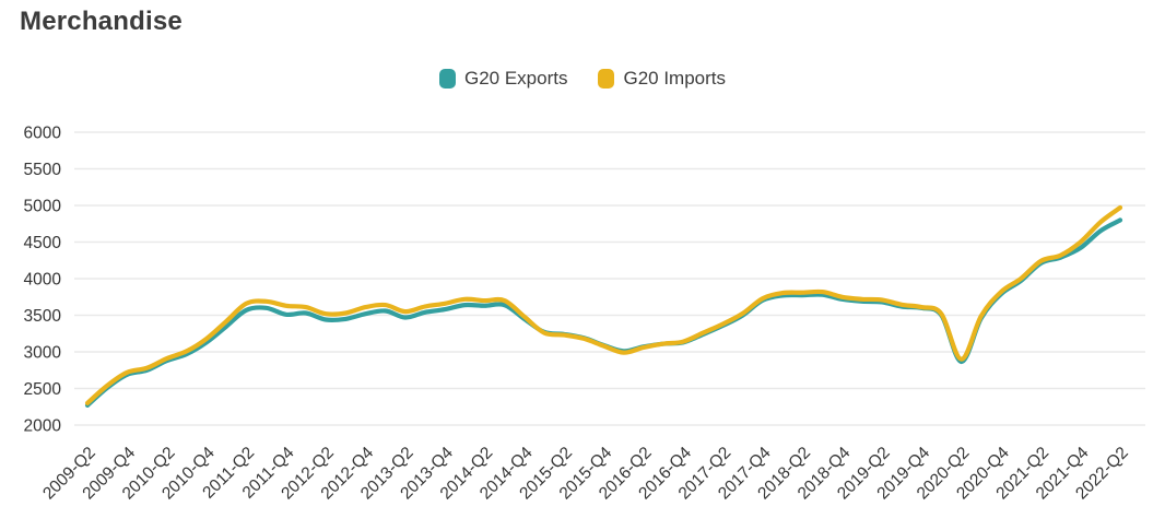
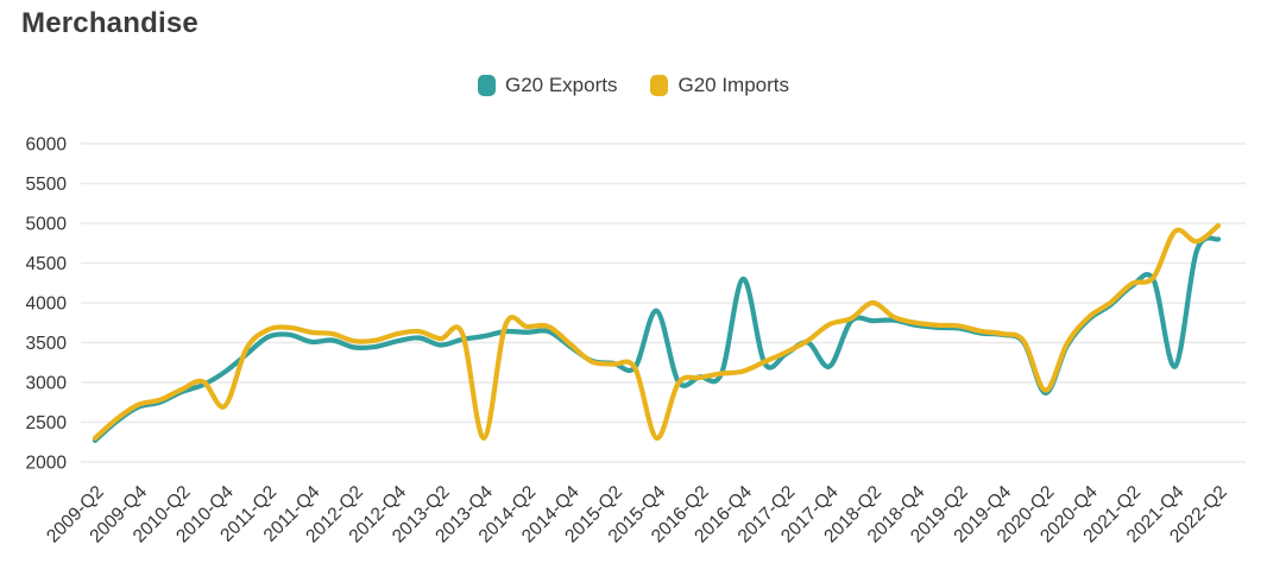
G20 Imports/2010-Q4: 3200 -> 2700
G20 Imports/2013-Q4: 3700 -> 2300
G20 Exports/2015-Q4: 3100 -> 3900
G20 Imports/2015-Q4: 3100 -> 2300
G20 Exports/2016-Q4: 3100 -> 4300
G20 Exports/2017-Q4: 3700 -> 3200
G20 Imports/2018-Q2: 3800 -> 4000
G20 Exports/2021-Q4: 4400 -> 3200
G20 Imports/2021-Q4: 4500 -> 4900
